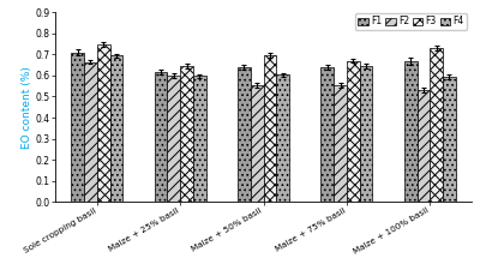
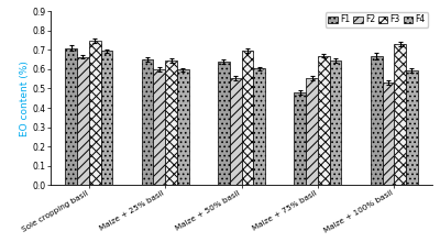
F1/Maize + 25% basil: 0.61 -> 0.65
F1/Maize + 75% basil: 0.64 -> 0.48
